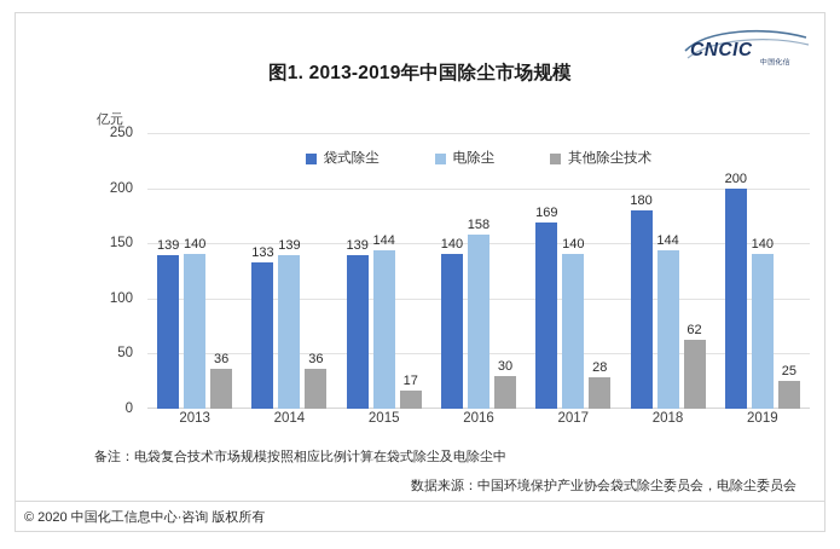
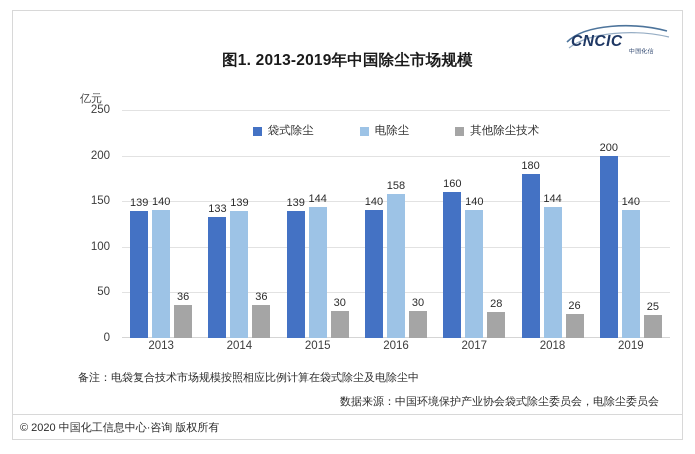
其他除尘技术/2015: 17 -> 30
袋式除尘/2017: 169 -> 160
其他除尘技术/2018: 62 -> 26
